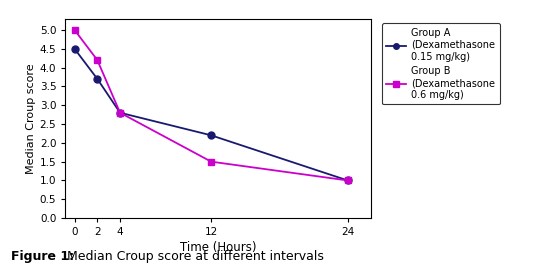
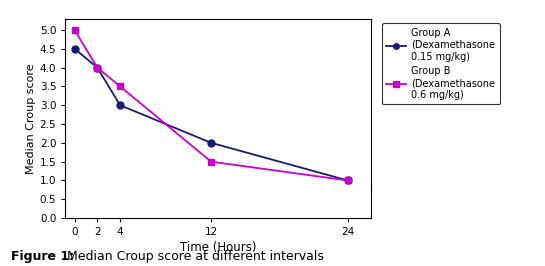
Group A (Dexamethasone 0.15 mg/kg)/2: 3.7 -> 4.0
Group B (Dexamethasone 0.6 mg/kg)/2: 4.2 -> 4.0
Group A (Dexamethasone 0.15 mg/kg)/4: 2.8 -> 3.0
Group B (Dexamethasone 0.6 mg/kg)/4: 2.8 -> 3.5
Group A (Dexamethasone 0.15 mg/kg)/12: 2.2 -> 2.0
